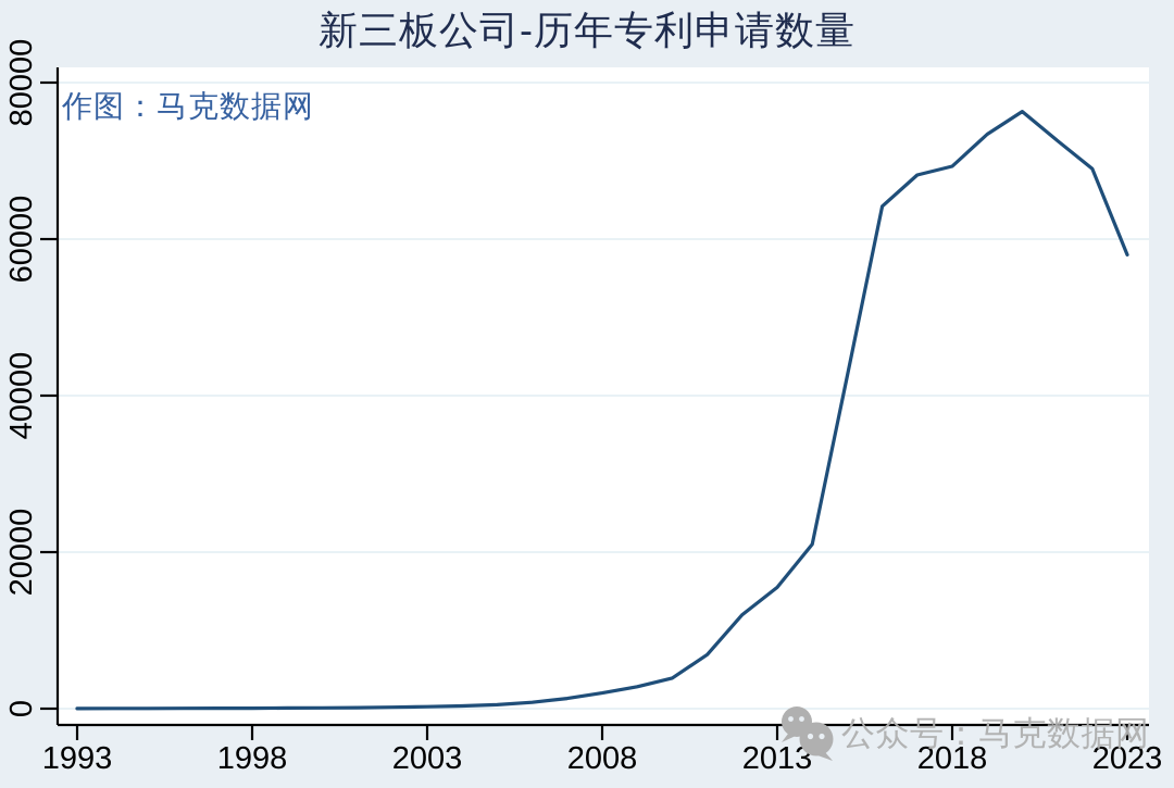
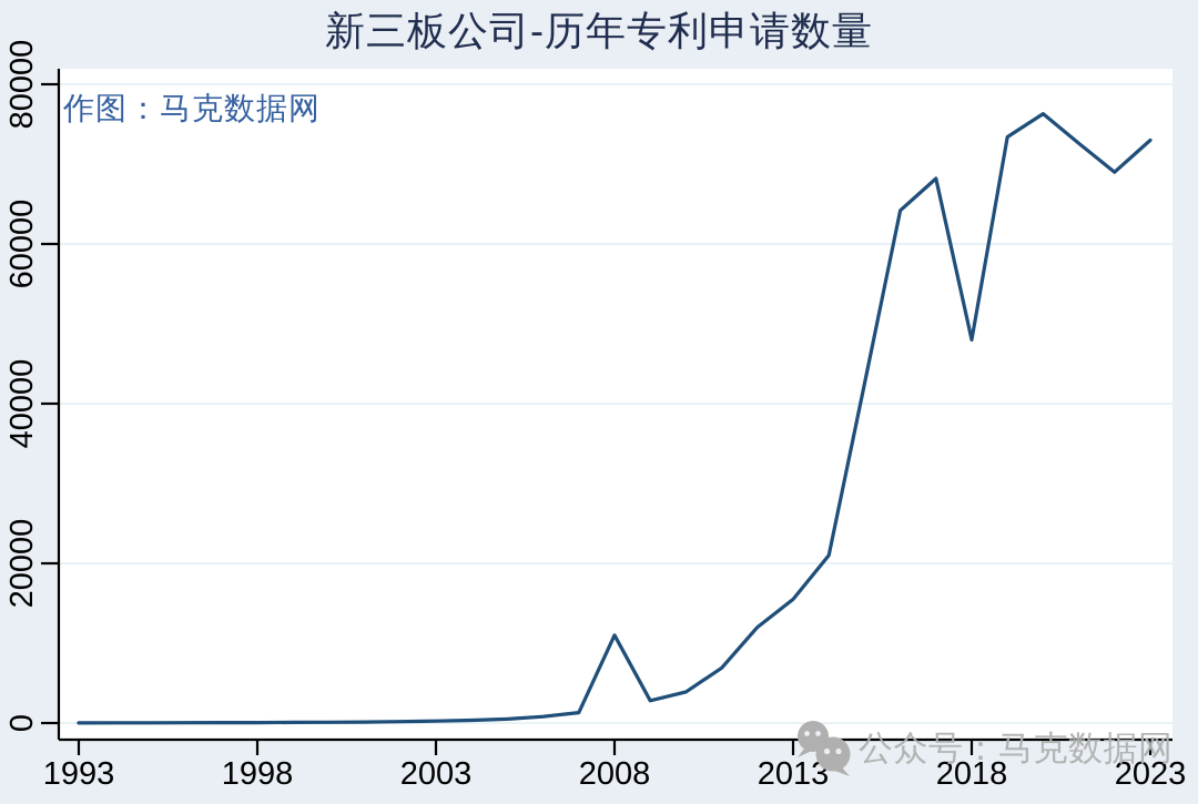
2008: 2000 -> 11000
2018: 69000 -> 48000
2023: 58000 -> 73000
